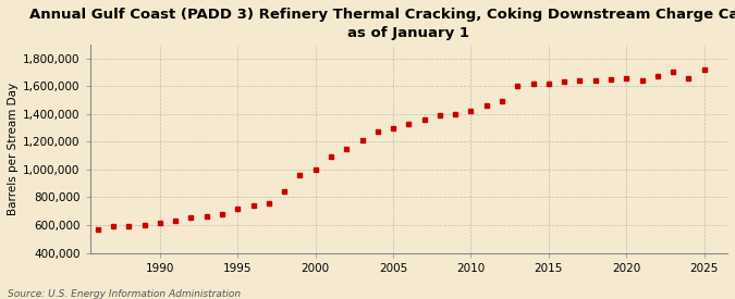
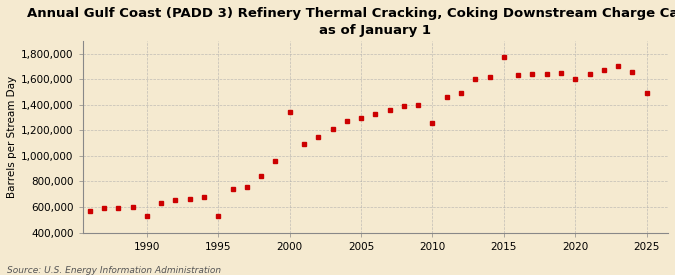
1990: 620,000 -> 530,000
1995: 720,000 -> 530,000
2000: 1,000,000 -> 1,340,000
2010: 1,420,000 -> 1,260,000
2015: 1,620,000 -> 1,770,000
2020: 1,660,000 -> 1,600,000
2025: 1,720,000 -> 1,490,000
